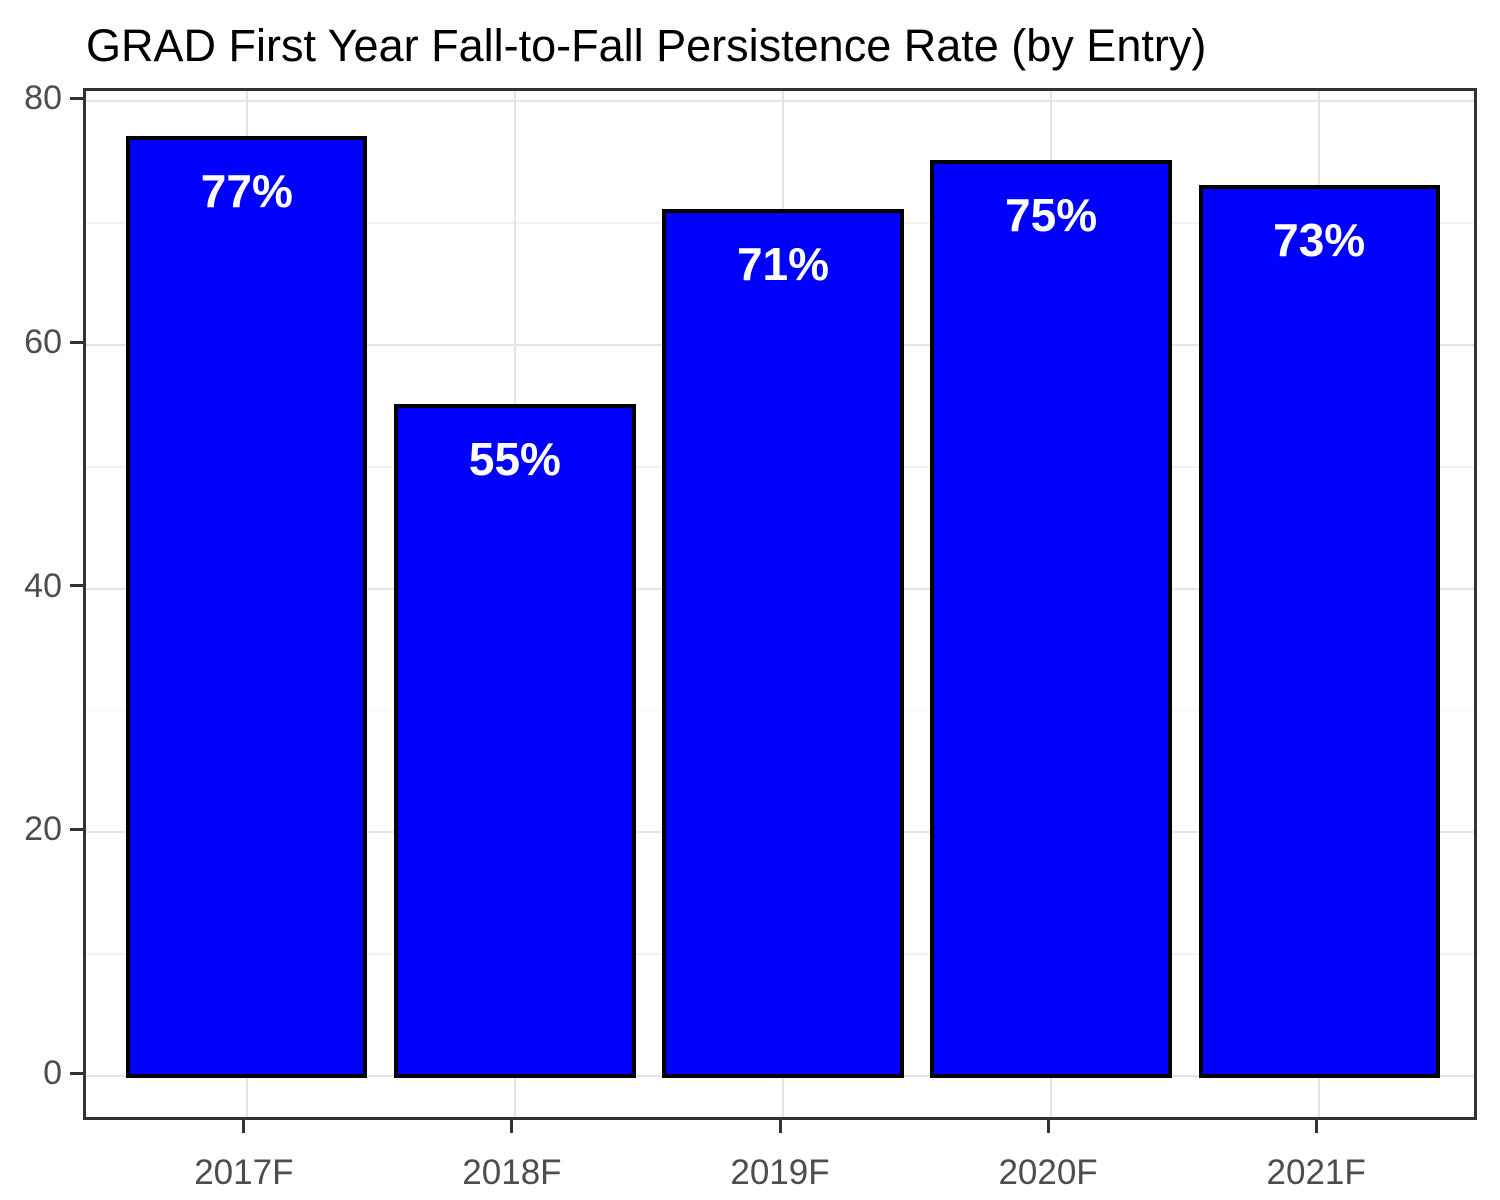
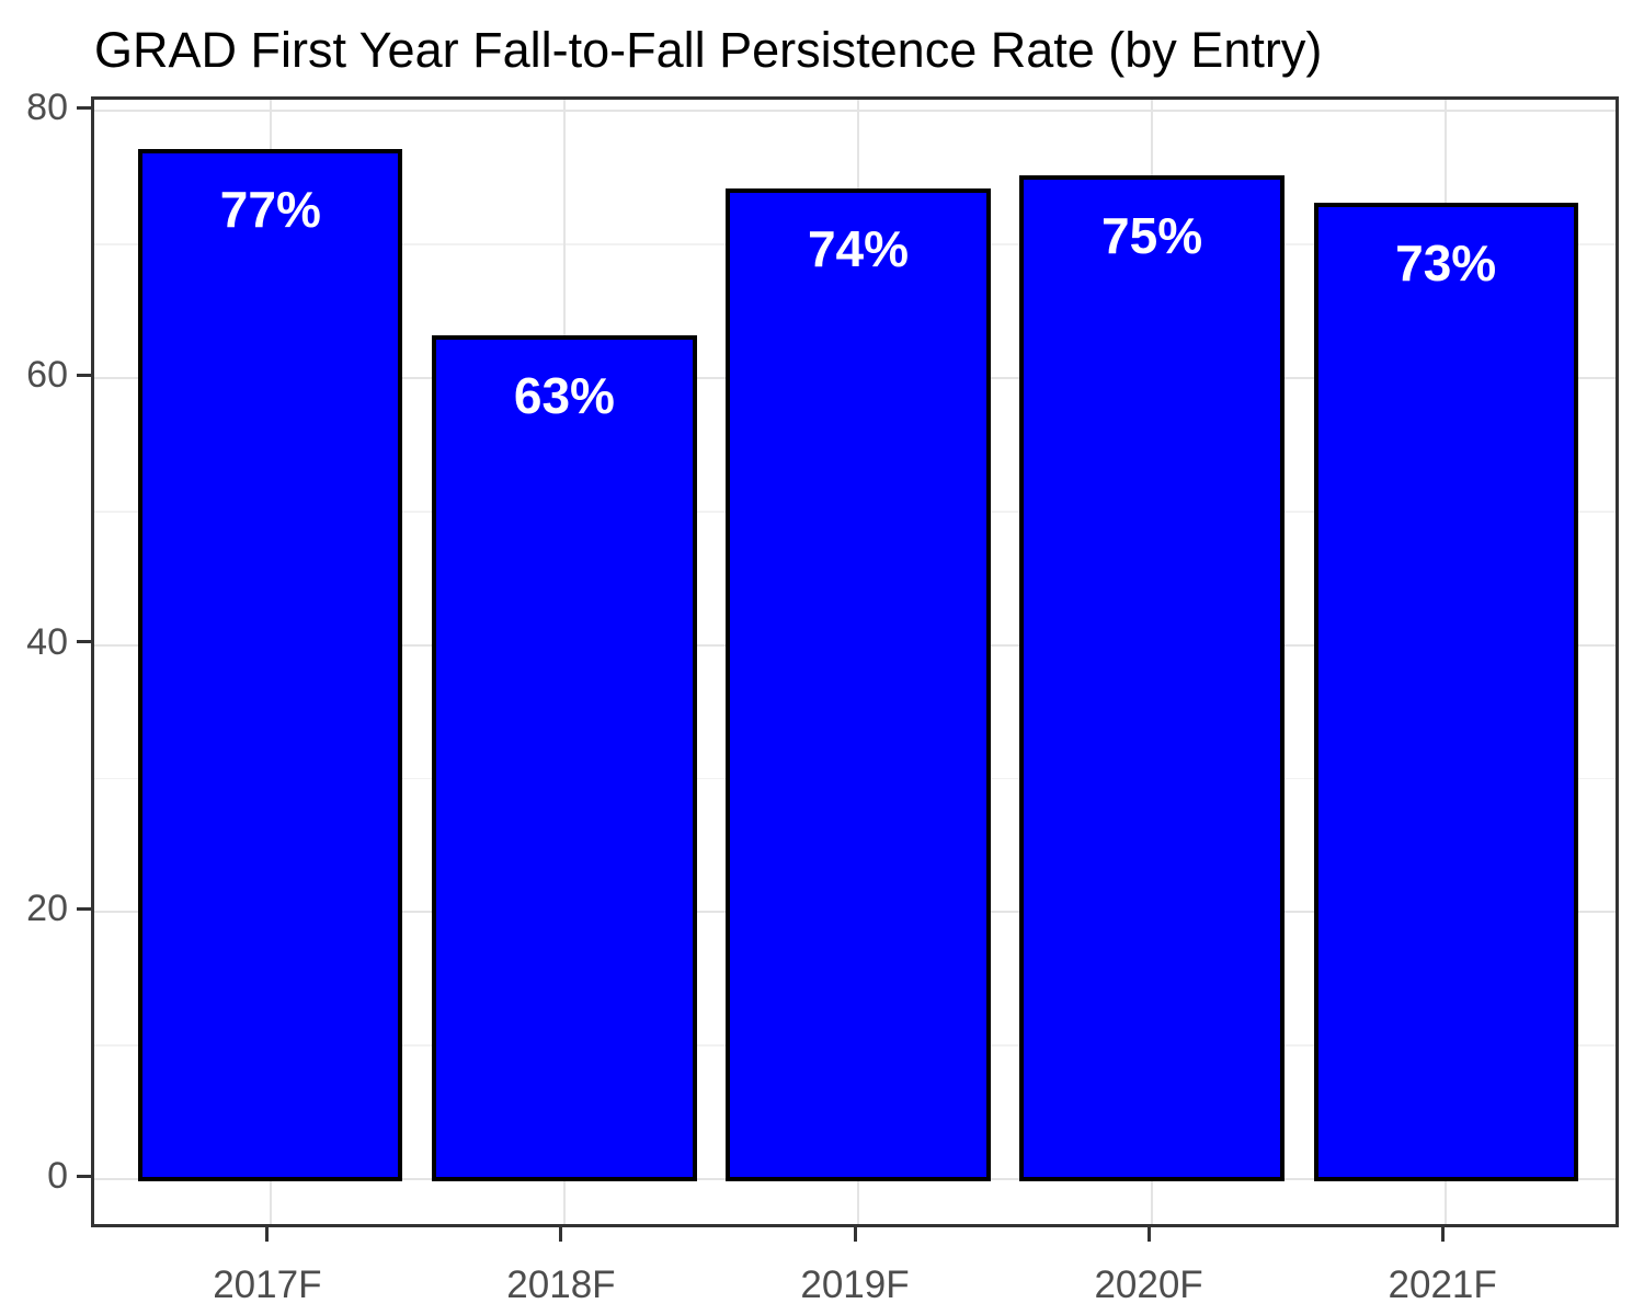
2018F: 55% -> 63%
2019F: 71% -> 74%
